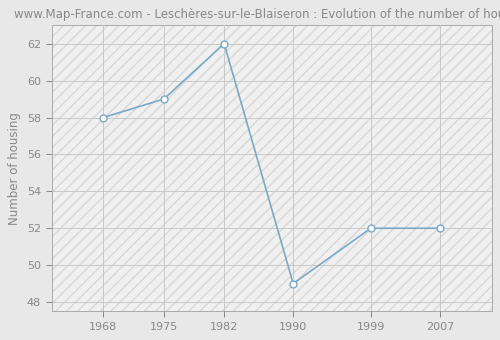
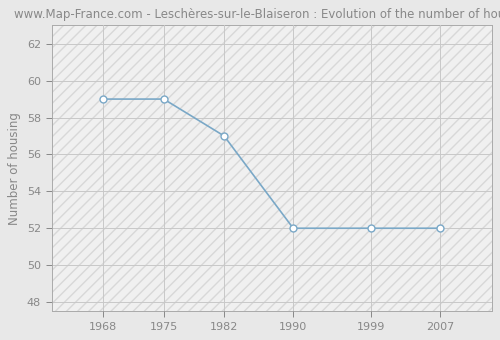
1968: 58 -> 59
1982: 62 -> 57
1990: 49 -> 52
